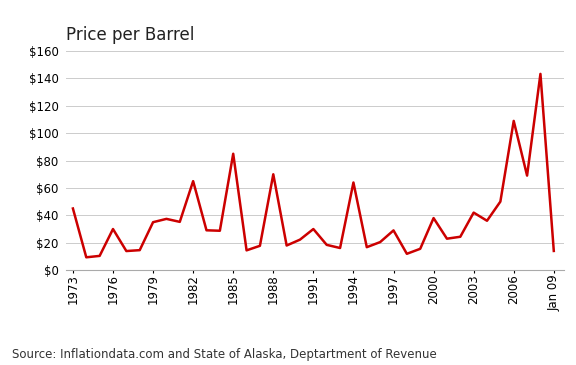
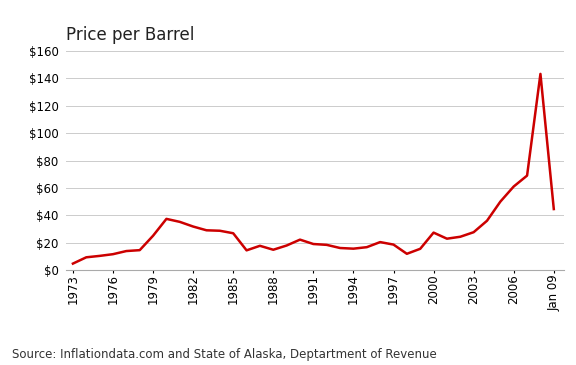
1973: $45 -> $5
1976: $30 -> $12
1979: $35 -> $25
1982: $65 -> $32
1985: $85 -> $27
1988: $70 -> $15
1991: $30 -> $19
1994: $64 -> $16
1997: $29 -> $19
2000: $38 -> $27
2003: $42 -> $28
2006: $109 -> $61
Jan 09: $14 -> $45
